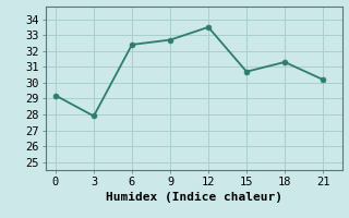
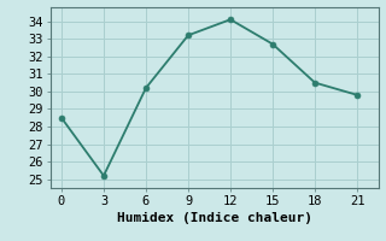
0: 29.2 -> 28.5
3: 27.9 -> 25.2
6: 32.4 -> 30.2
9: 32.7 -> 33.2
12: 33.5 -> 34.1
15: 30.7 -> 32.7
18: 31.3 -> 30.5
21: 30.2 -> 29.8
